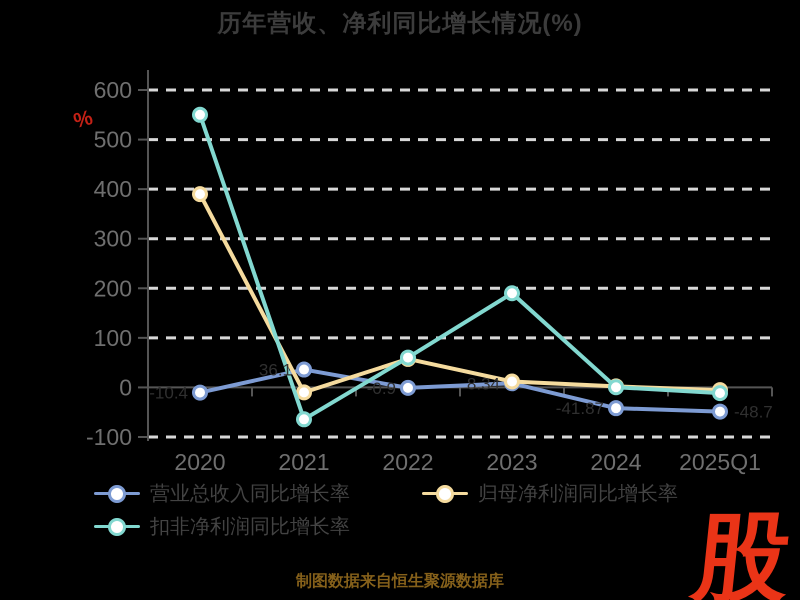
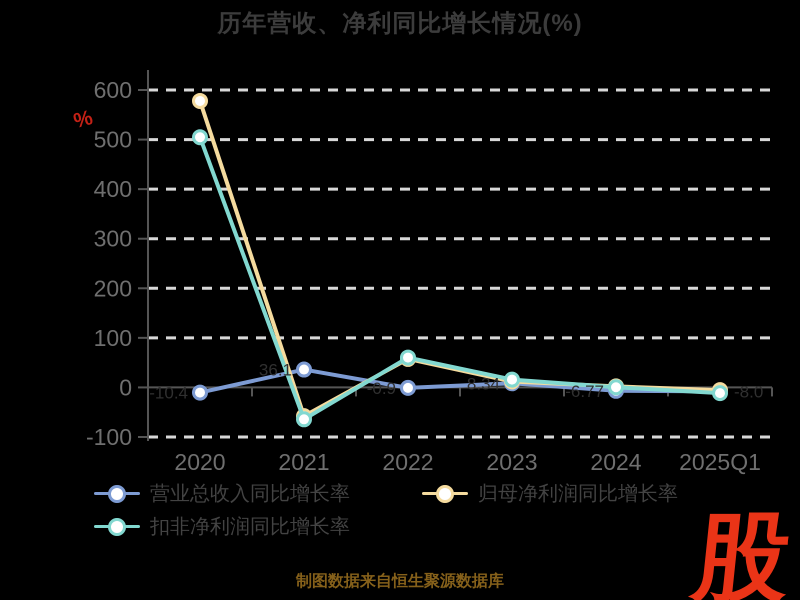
归母净利润同比增长率/2020: 390 -> 580
扣非净利润同比增长率/2020: 550 -> 500
归母净利润同比增长率/2021: -10 -> -60
扣非净利润同比增长率/2023: 190 -> 20
营业总收入同比增长率/2024: -41.87 -> -6.77
营业总收入同比增长率/2025Q1: -48.7 -> -8.0
